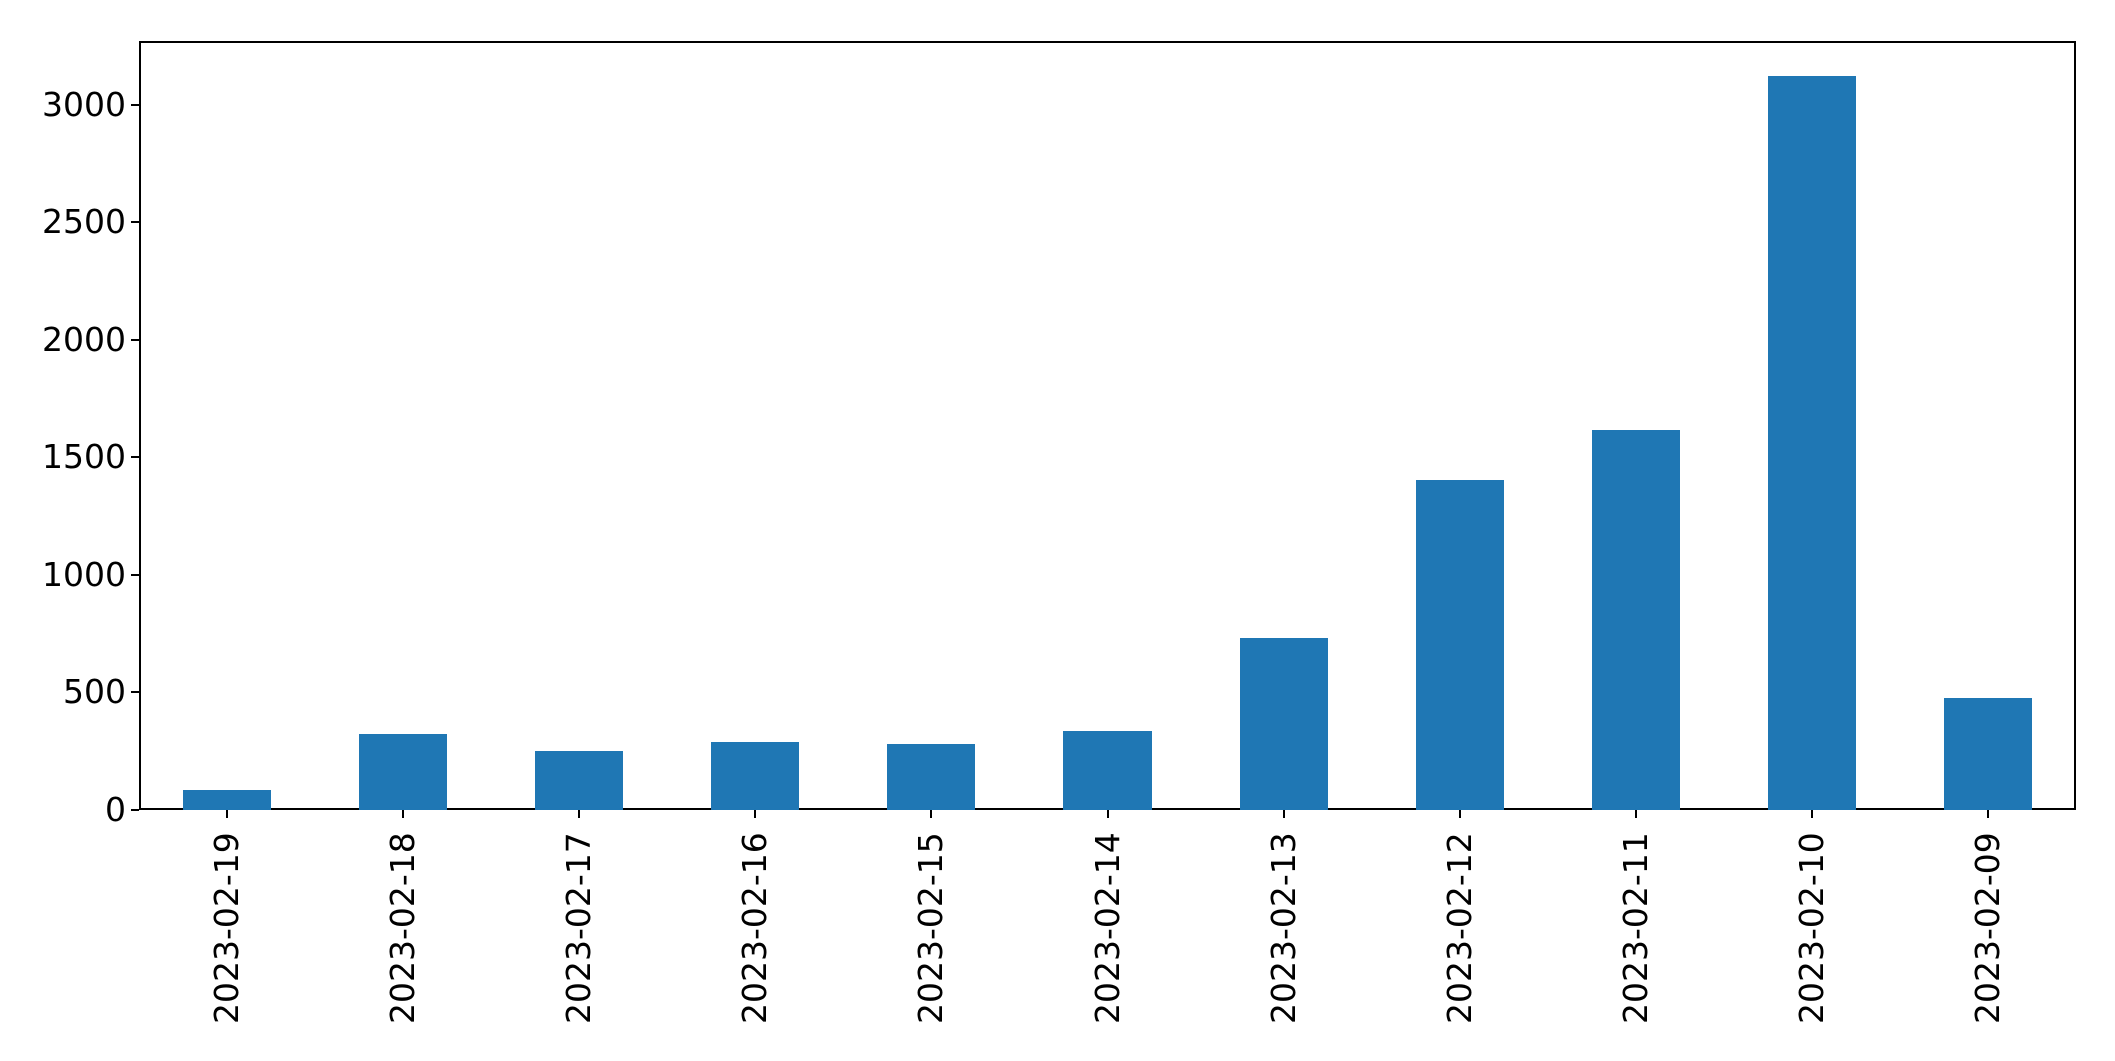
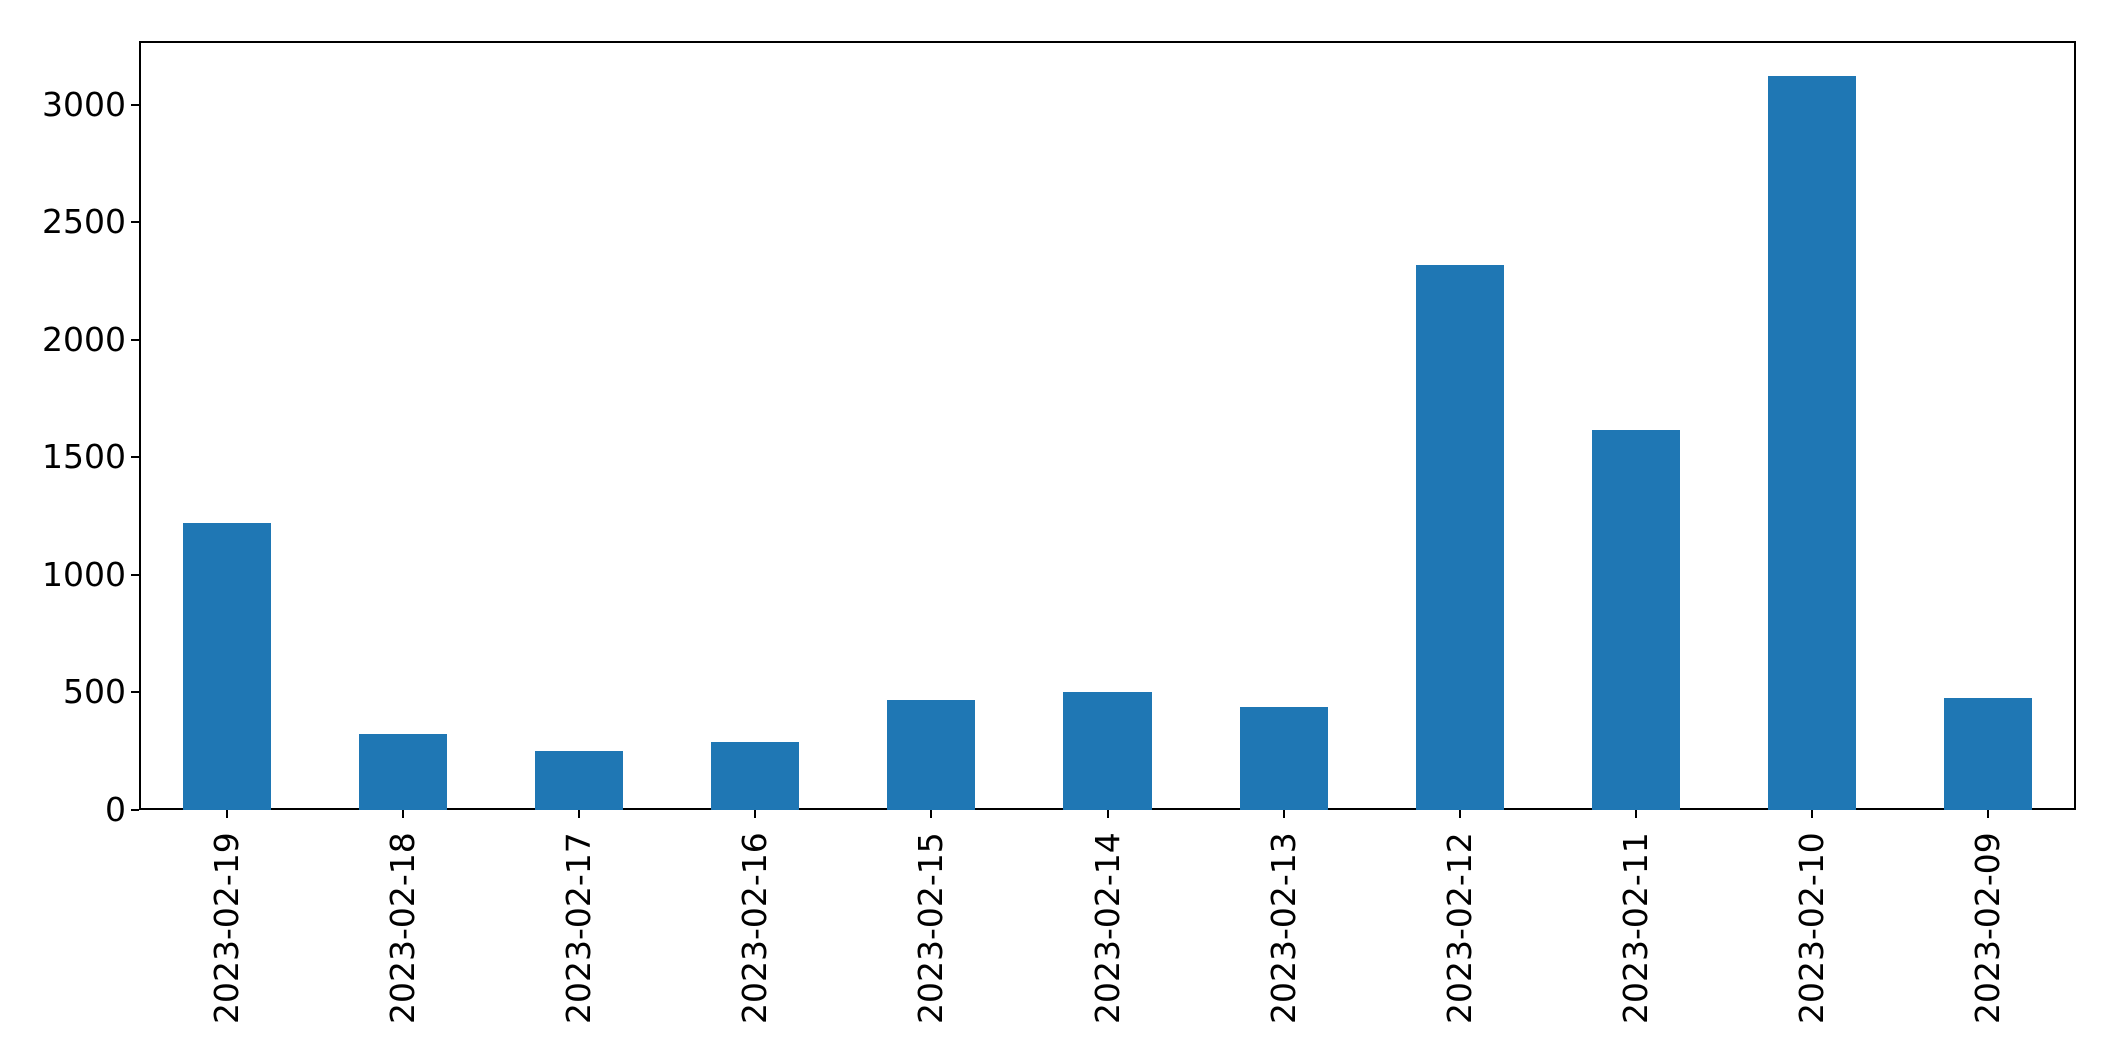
2023-02-19: 80 -> 1220
2023-02-15: 280 -> 470
2023-02-14: 340 -> 500
2023-02-13: 730 -> 440
2023-02-12: 1400 -> 2320
